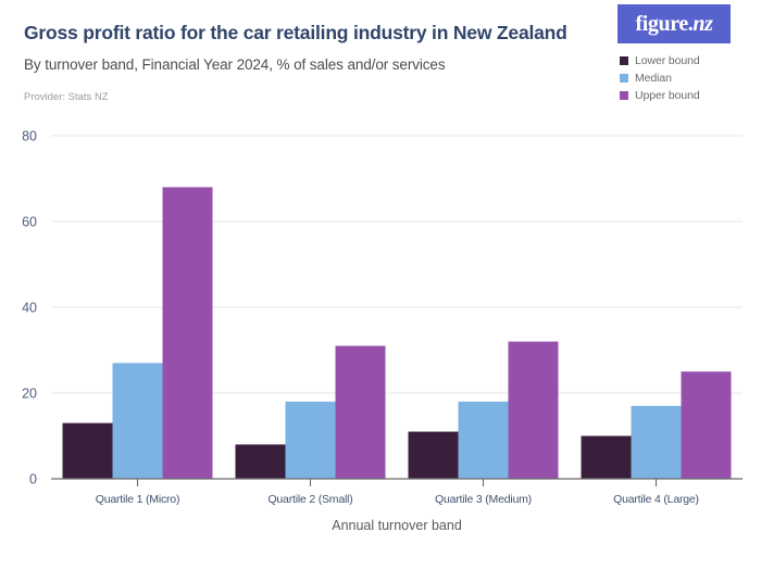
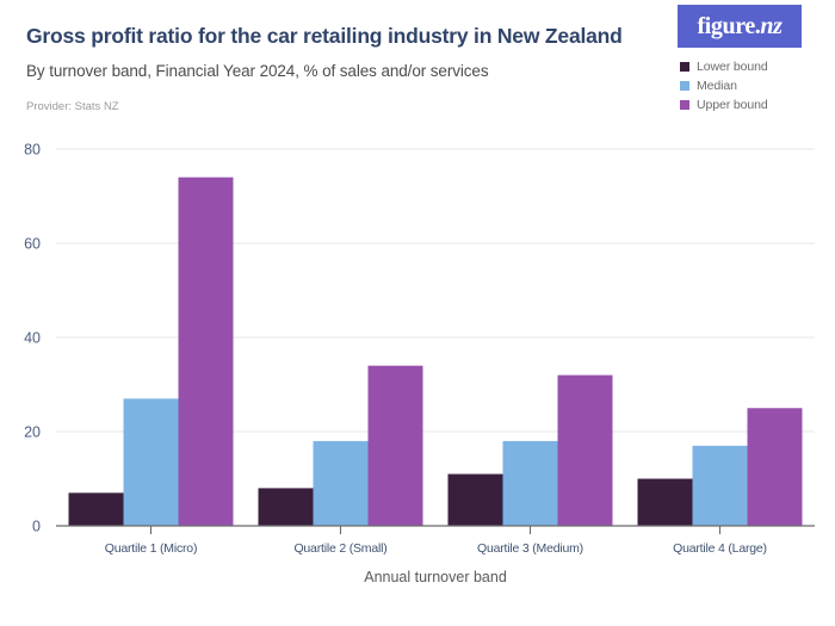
Lower bound/Quartile 1 (Micro): 13 -> 7
Upper bound/Quartile 1 (Micro): 68 -> 74
Upper bound/Quartile 2 (Small): 31 -> 34
